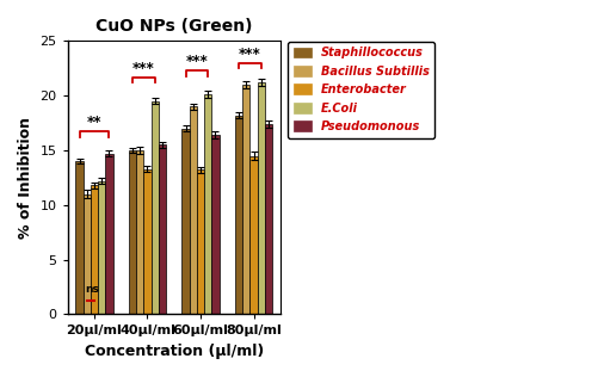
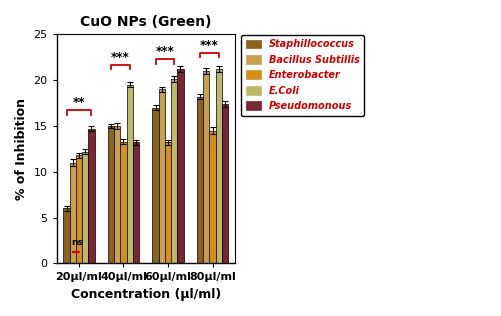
Staphillococcus/20µl/ml: 14.0 -> 6.0
Pseudomonous/40µl/ml: 15.5 -> 13.2
Pseudomonous/60µl/ml: 16.4 -> 21.2
